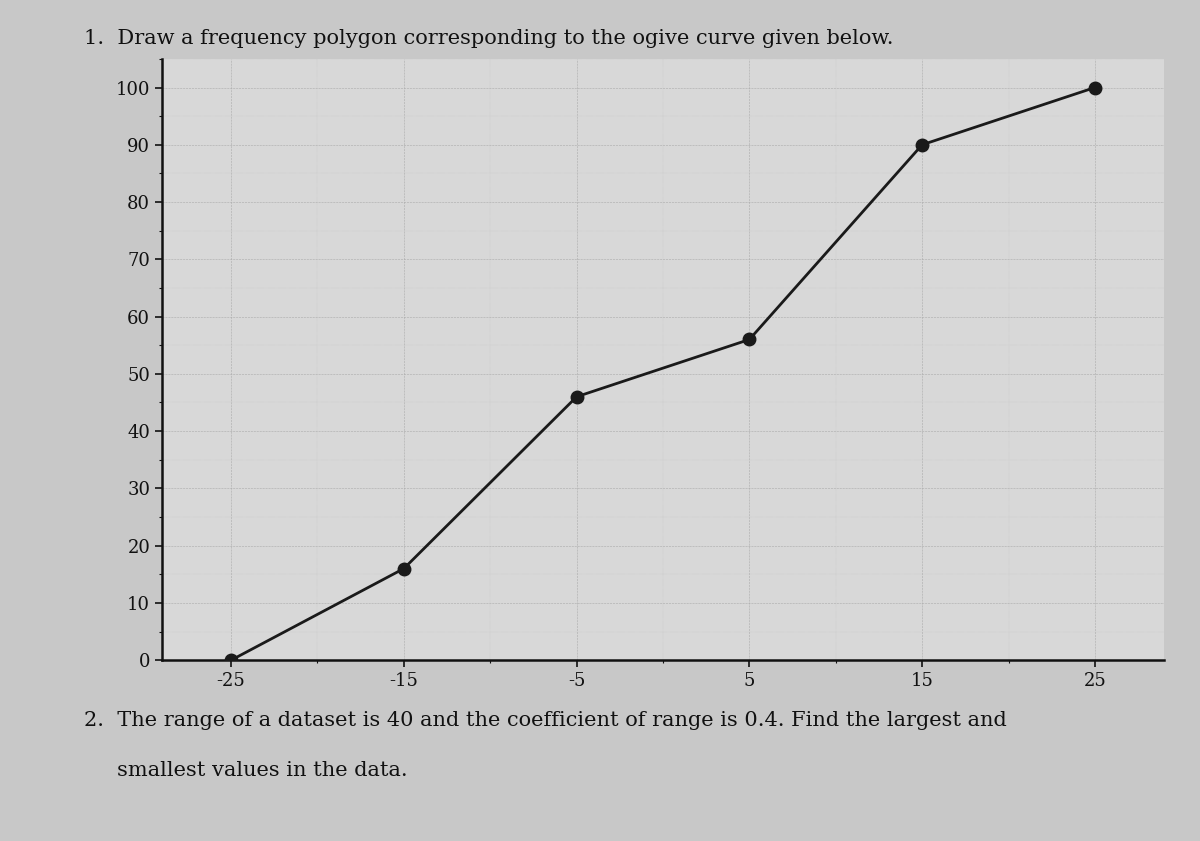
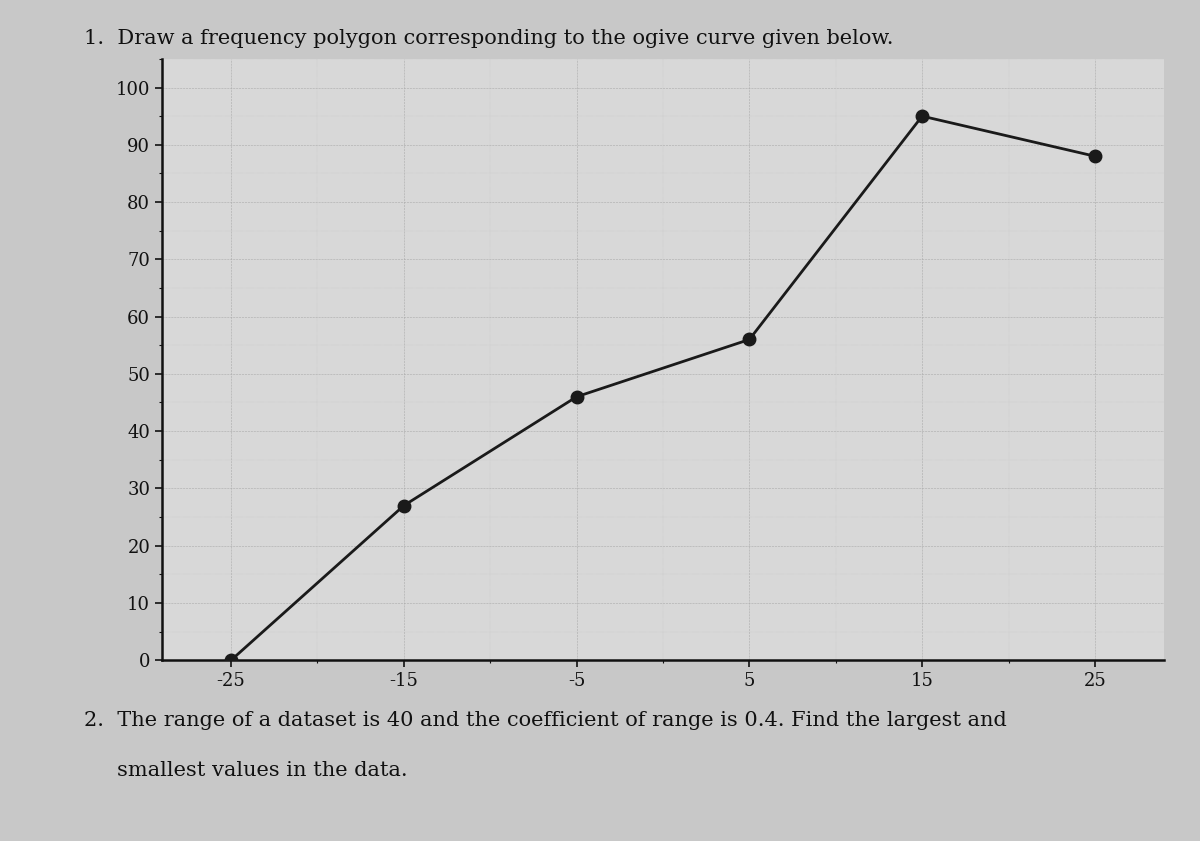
-15: 16 -> 27
15: 90 -> 95
25: 100 -> 88
